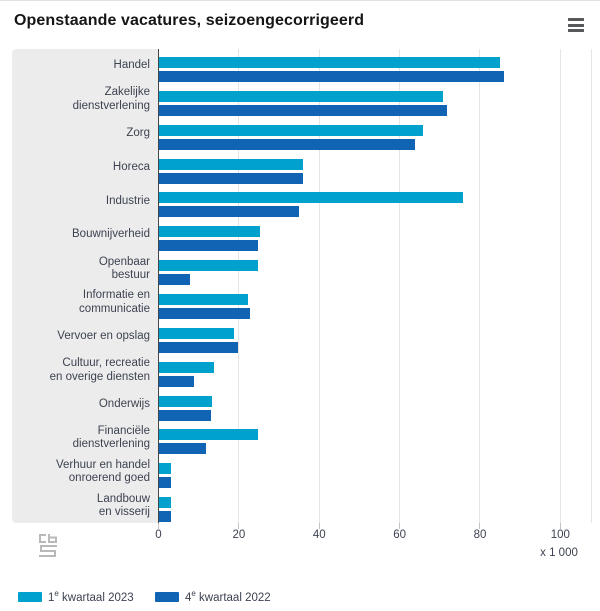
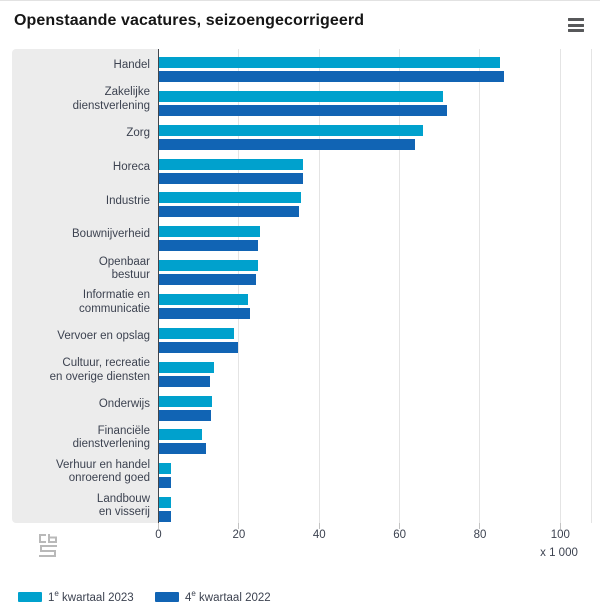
1e kwartaal 2023/Industrie: 76 -> 36
4e kwartaal 2022/Openbaar bestuur: 8 -> 24
4e kwartaal 2022/Cultuur, recreatie en overige diensten: 9 -> 13
1e kwartaal 2023/Financiële dienstverlening: 25 -> 11
